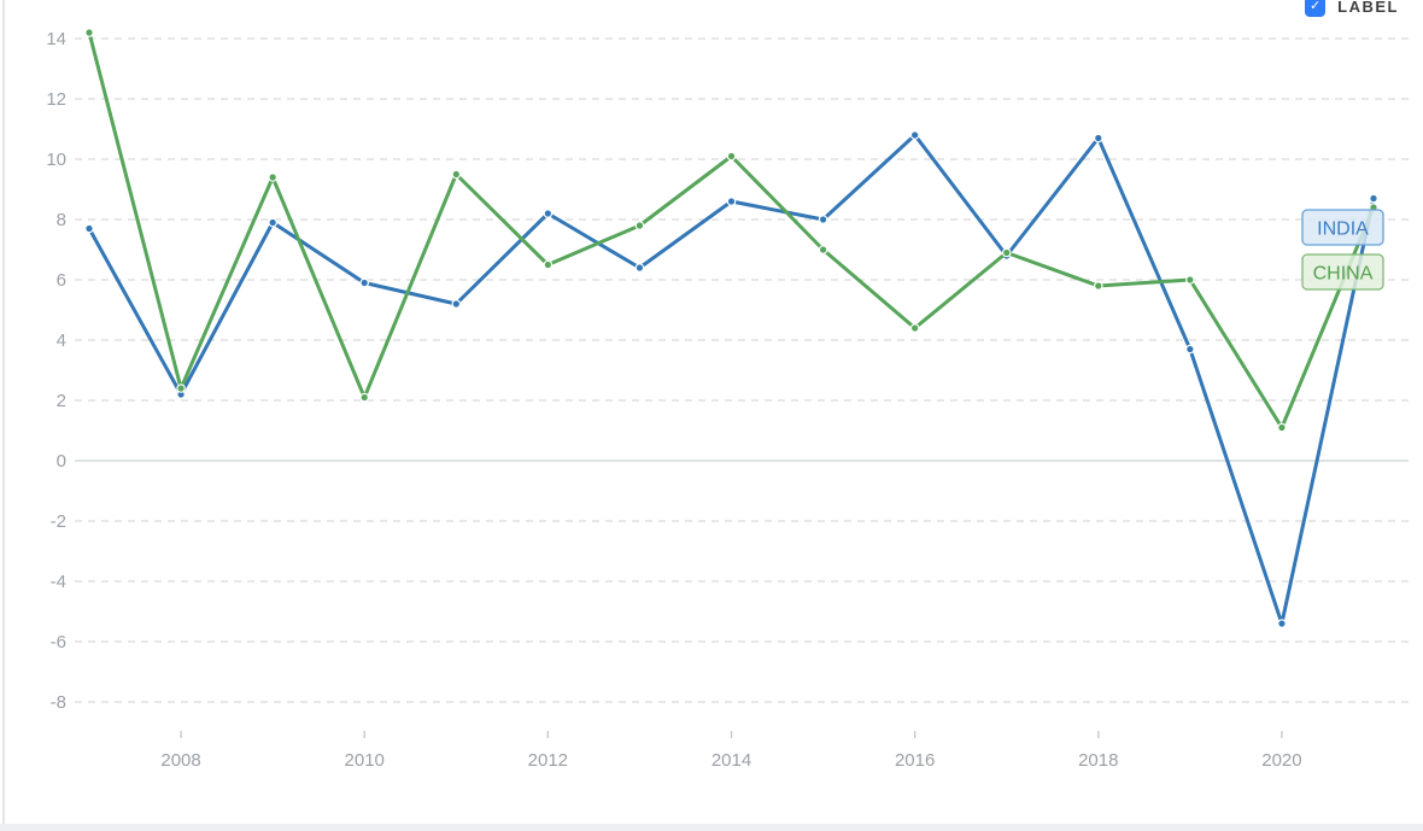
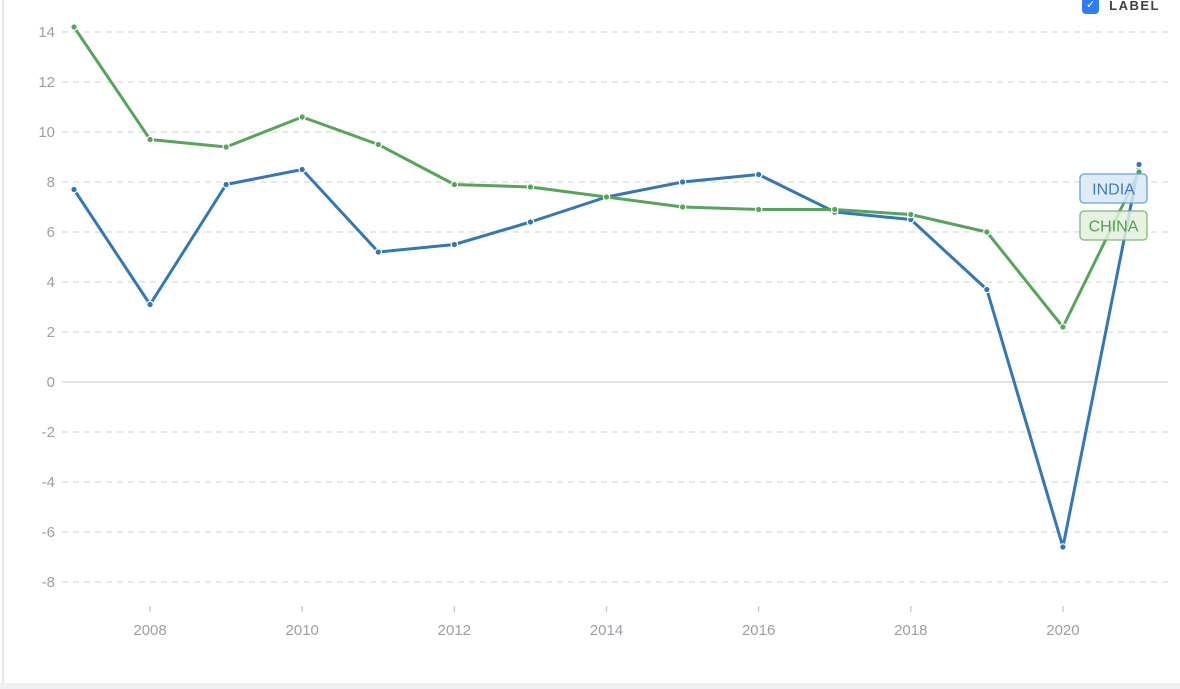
INDIA/2008: 2.2 -> 3.1
CHINA/2008: 2.4 -> 9.7
INDIA/2010: 5.9 -> 8.5
CHINA/2010: 2.1 -> 10.6
INDIA/2012: 8.2 -> 5.5
CHINA/2012: 6.5 -> 7.9
INDIA/2014: 8.6 -> 7.4
CHINA/2014: 10.1 -> 7.4
INDIA/2016: 10.8 -> 8.3
CHINA/2016: 4.4 -> 6.9
INDIA/2018: 10.7 -> 6.5
CHINA/2018: 5.8 -> 6.7
INDIA/2020: -5.4 -> -6.6
CHINA/2020: 1.1 -> 2.2
